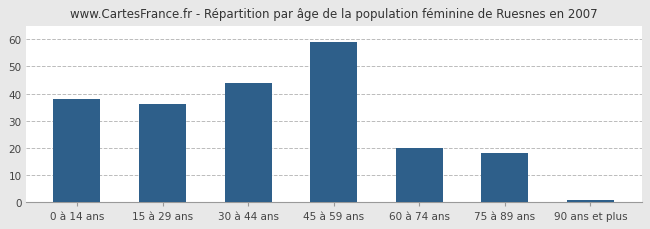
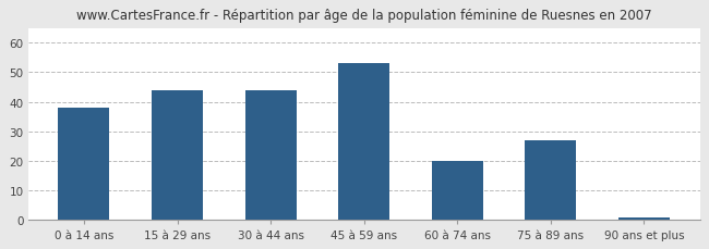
15 à 29 ans: 36 -> 44
45 à 59 ans: 59 -> 53
75 à 89 ans: 18 -> 27
